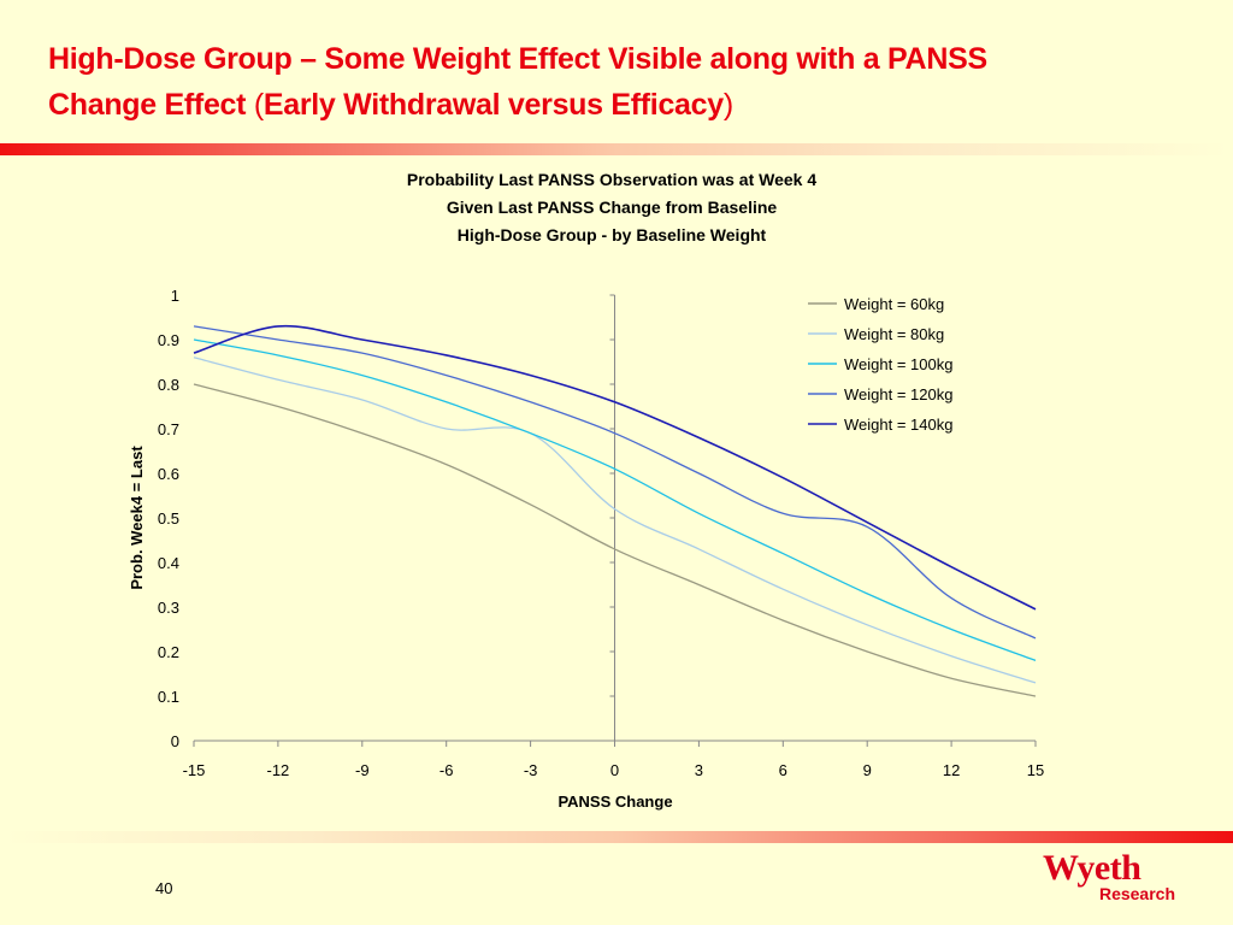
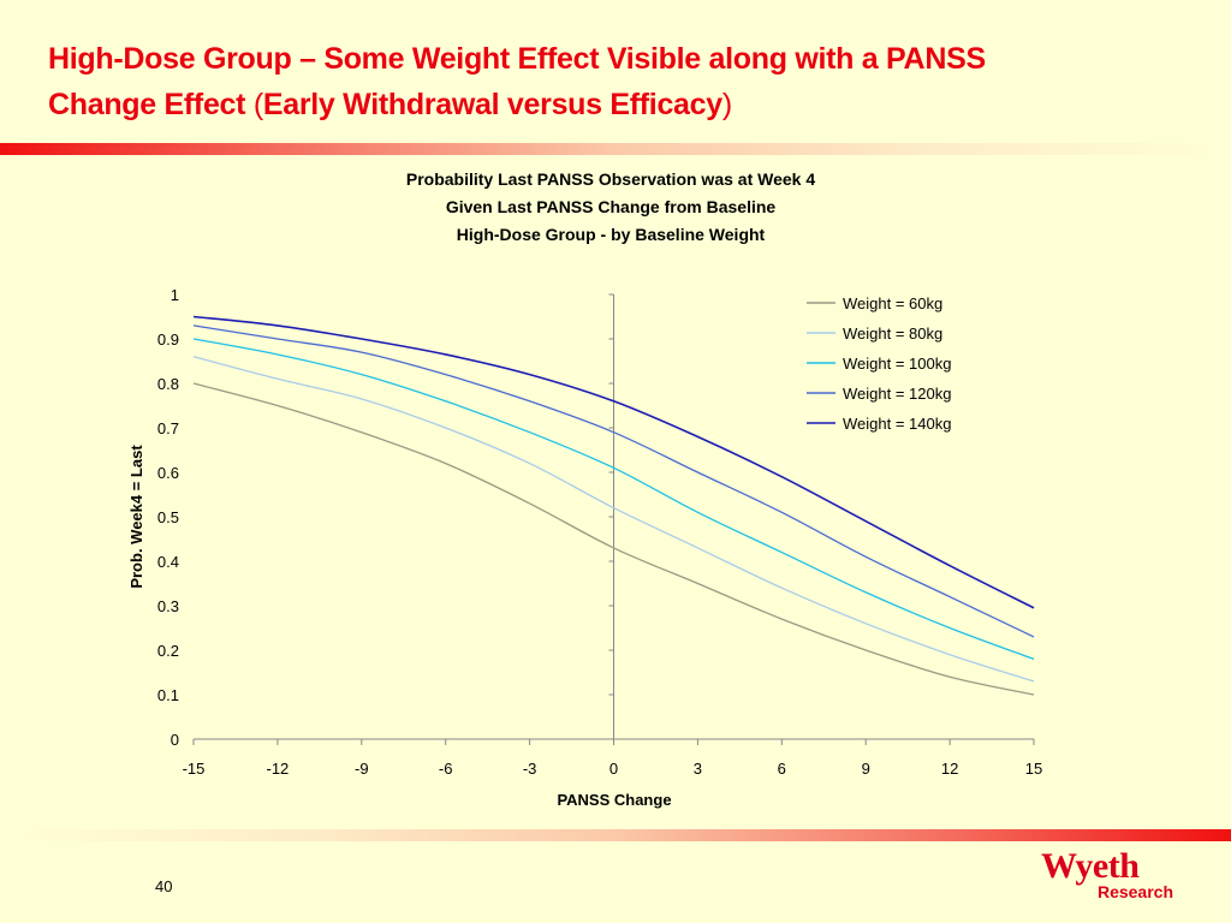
Weight = 140kg/-15: 0.87 -> 0.95
Weight = 80kg/-3: 0.69 -> 0.62
Weight = 120kg/9: 0.48 -> 0.41
